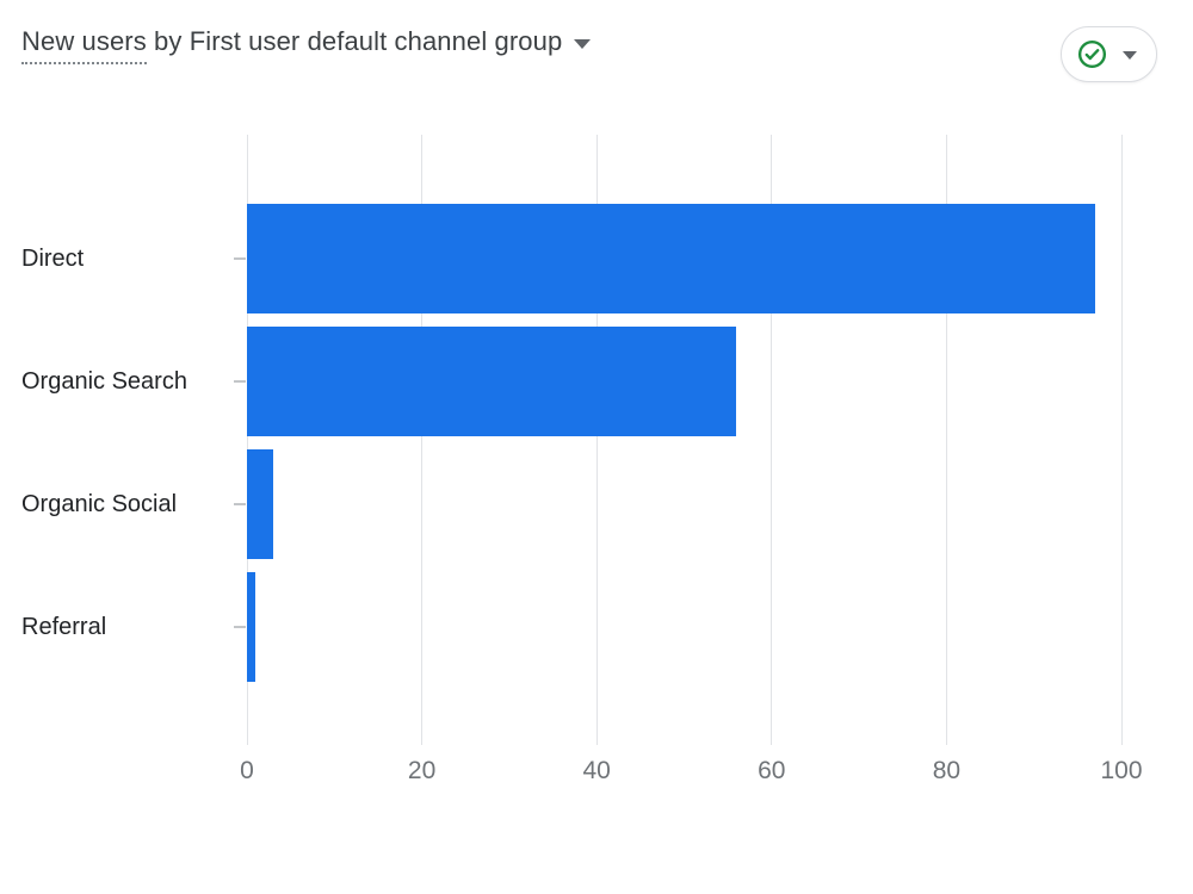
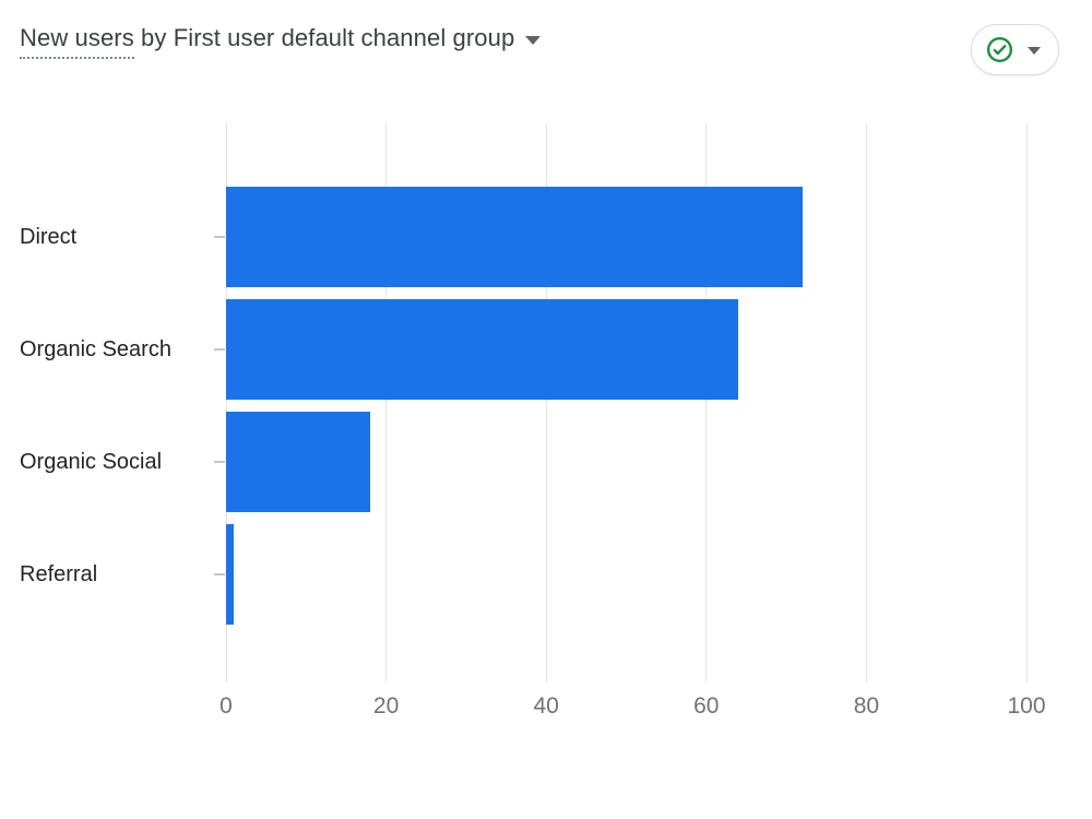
Direct: 97 -> 72
Organic Search: 56 -> 64
Organic Social: 3 -> 18
